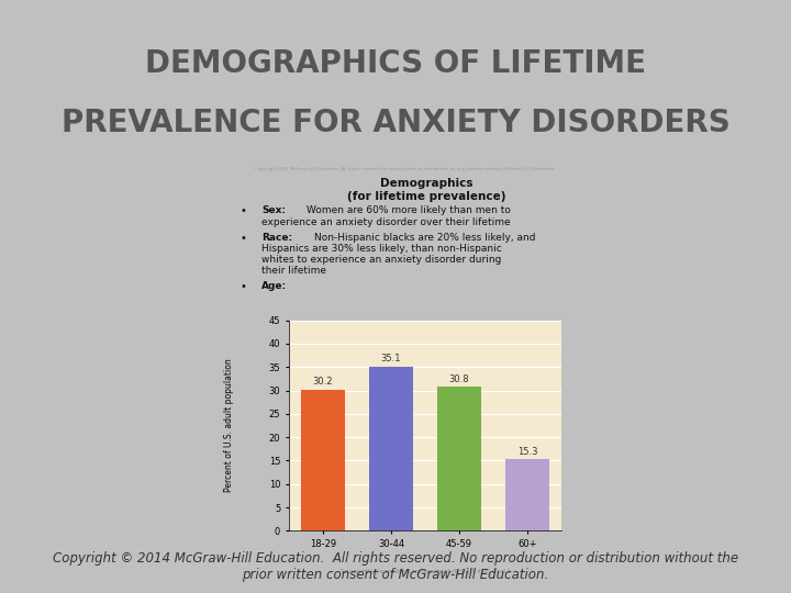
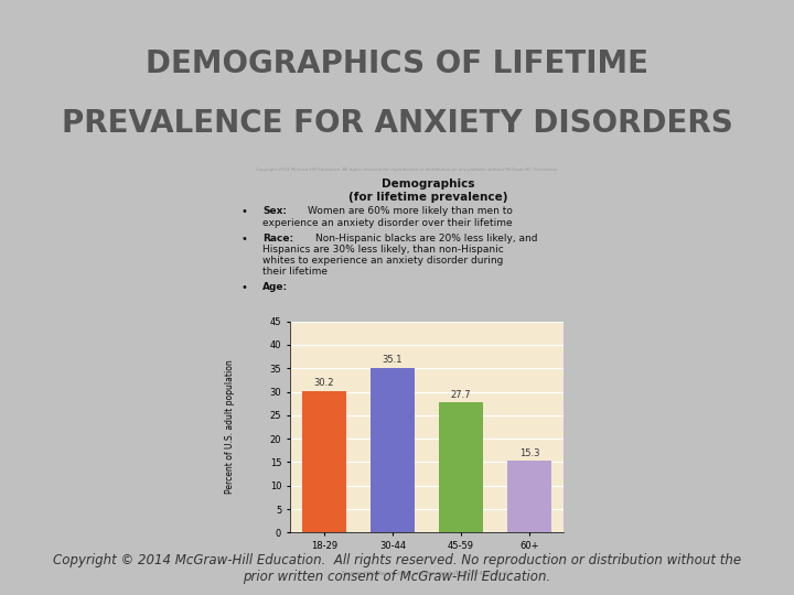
45-59: 30.8 -> 27.7
